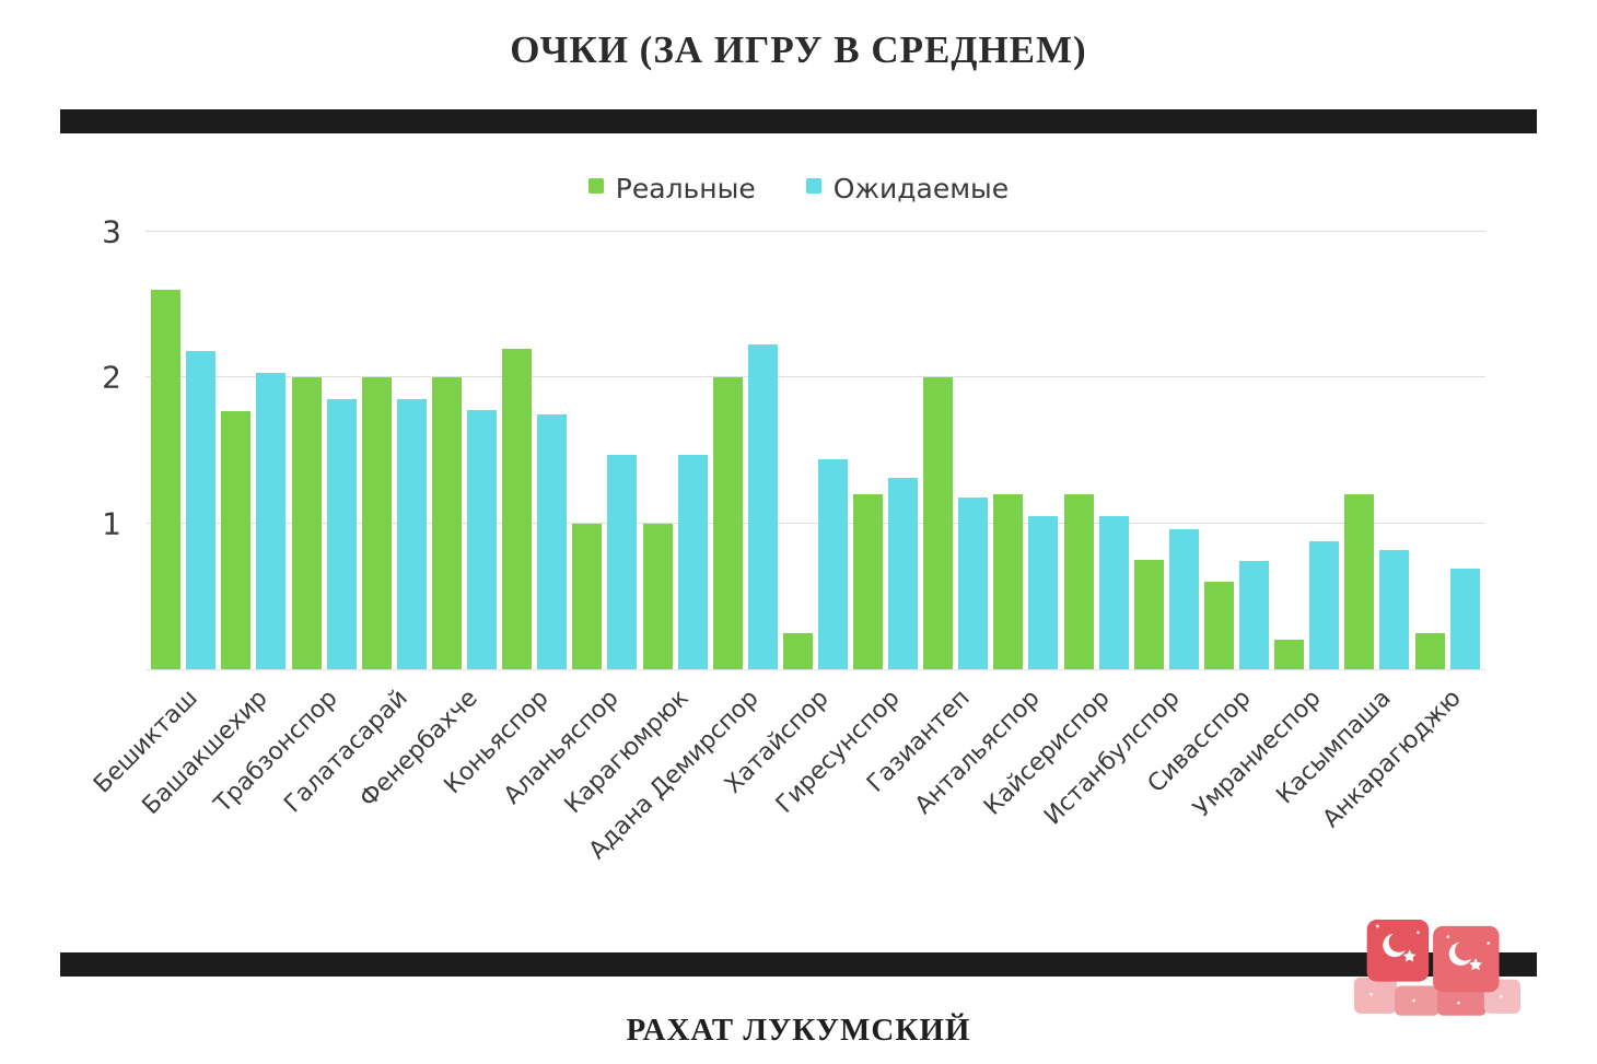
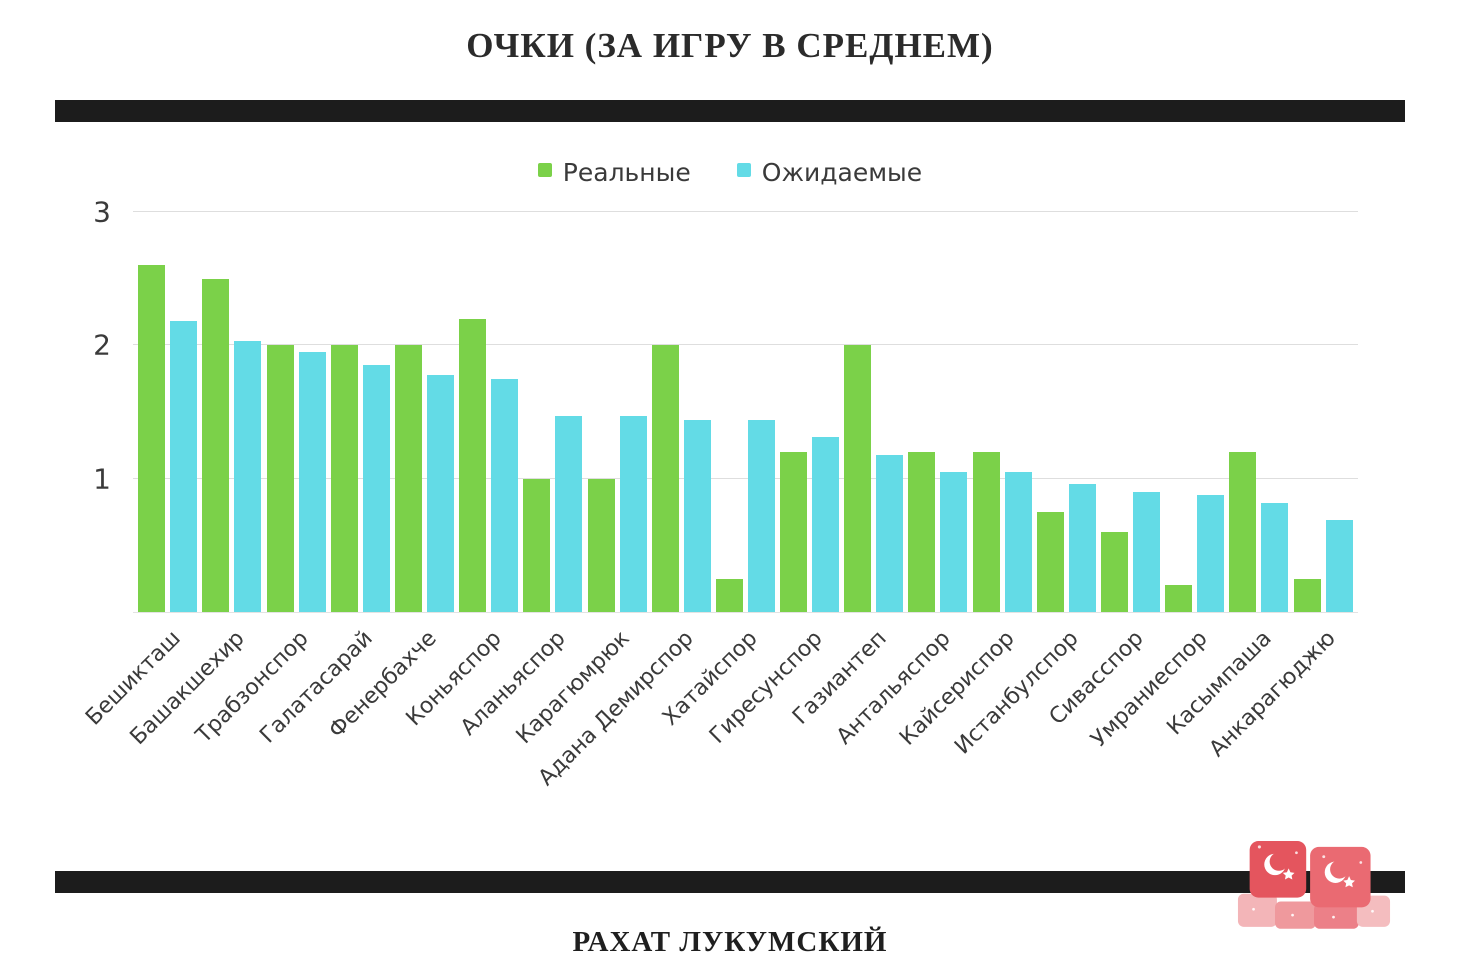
Реальные/Башакшехир: 1.77 -> 2.50
Ожидаемые/Трабзонспор: 1.85 -> 1.95
Ожидаемые/Адана Демирспор: 2.23 -> 1.44
Ожидаемые/Сивасспор: 0.74 -> 0.90
